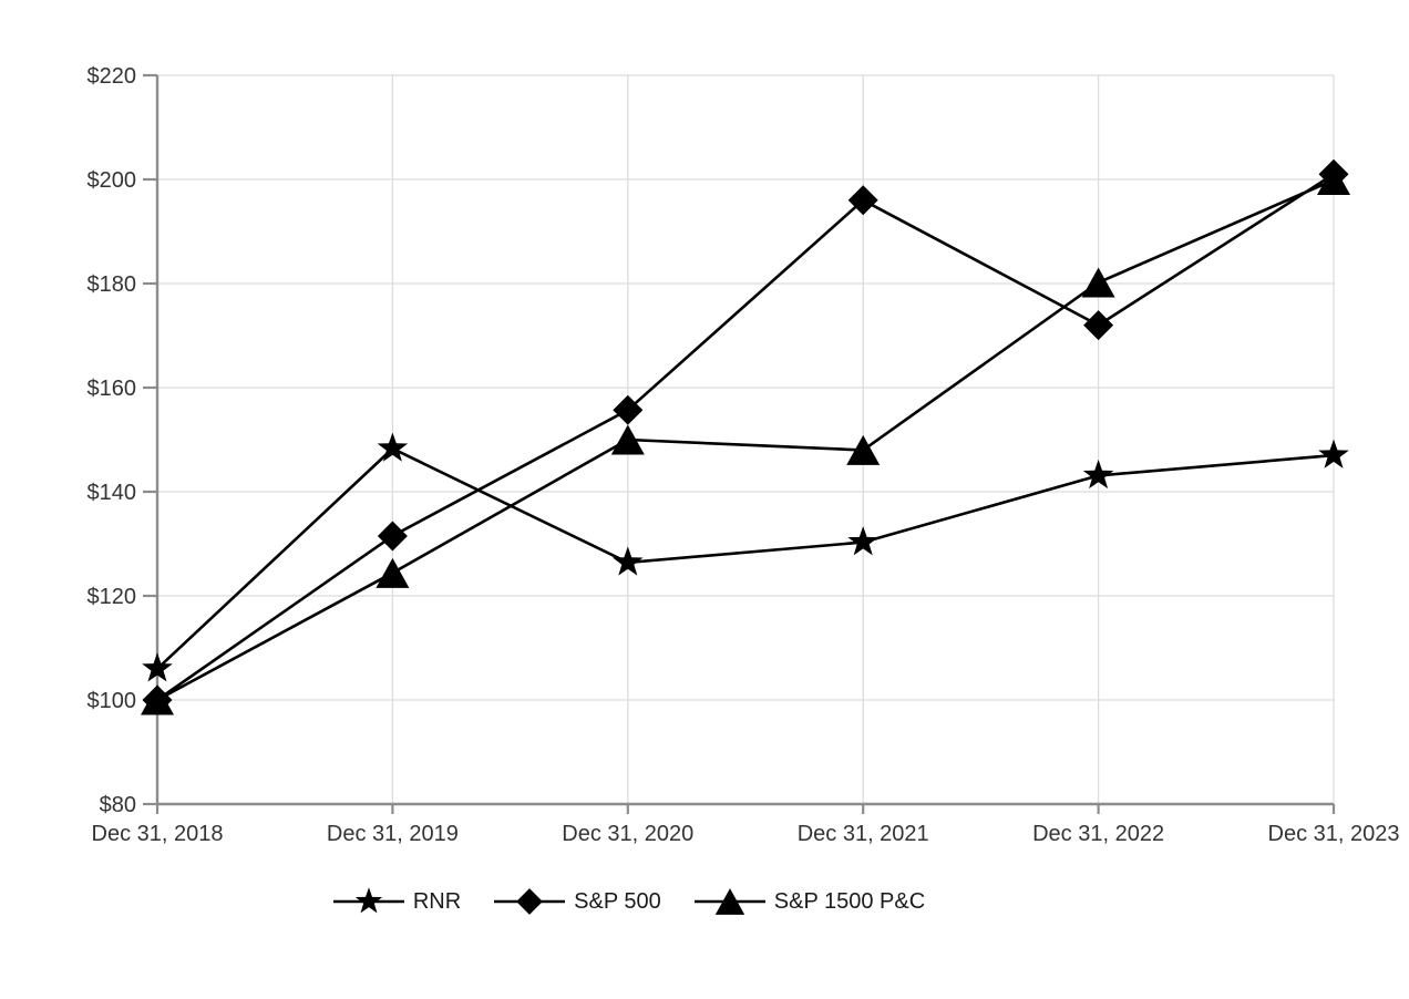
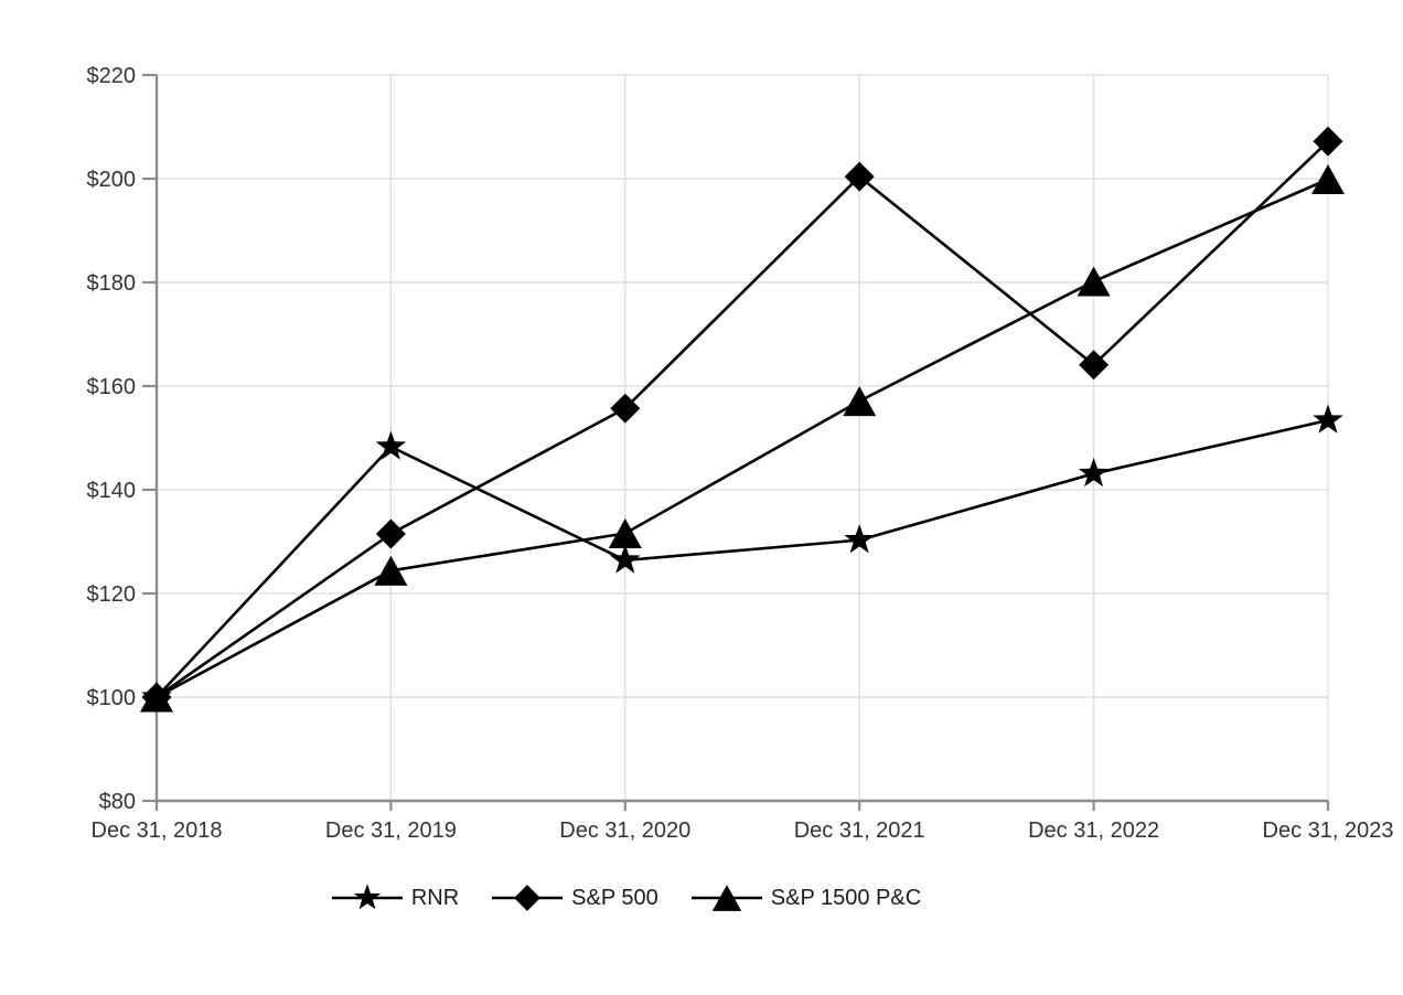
RNR/Dec 31, 2018: $106 -> $100
S&P 1500 P&C/Dec 31, 2020: $150 -> $132
S&P 500/Dec 31, 2021: $196 -> $200
S&P 1500 P&C/Dec 31, 2021: $148 -> $157
S&P 500/Dec 31, 2022: $172 -> $164
RNR/Dec 31, 2023: $147 -> $153
S&P 500/Dec 31, 2023: $201 -> $207
